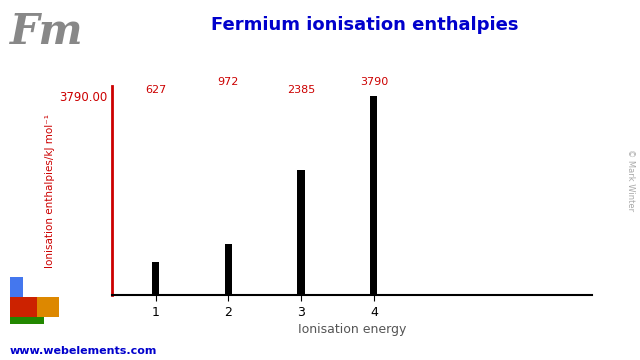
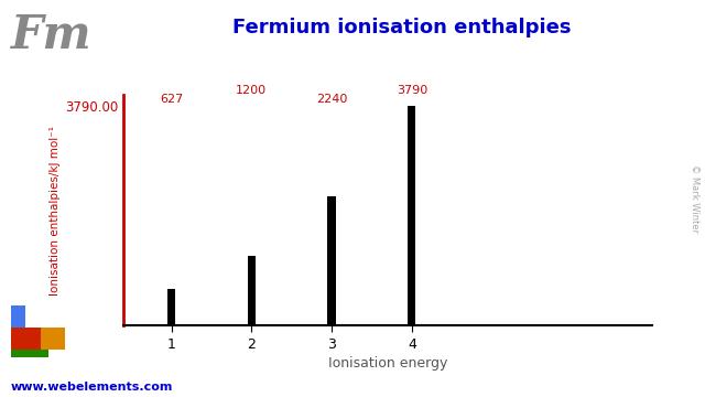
2: 972 -> 1200
3: 2385 -> 2240
